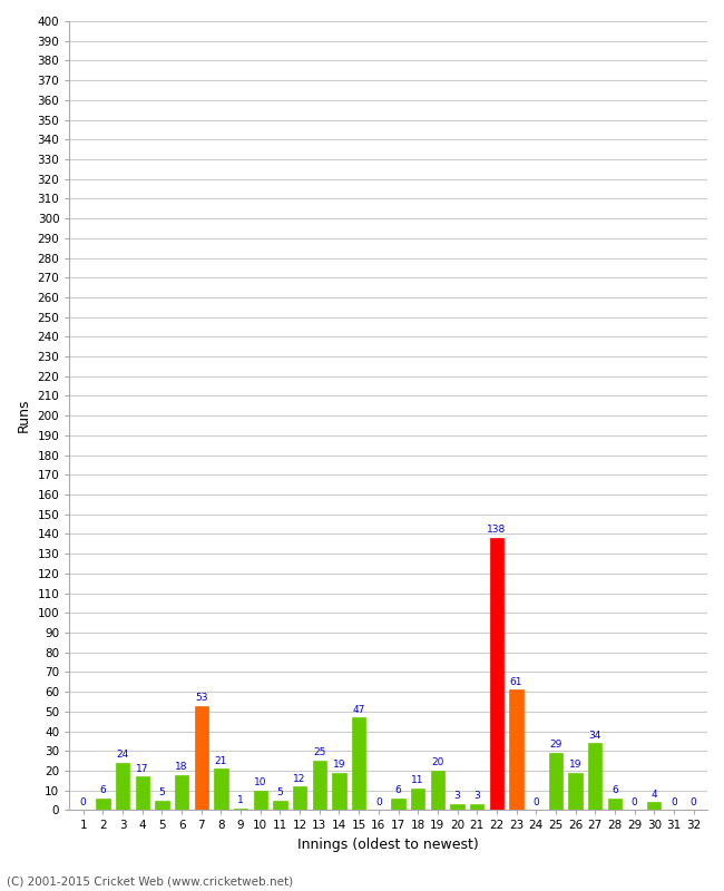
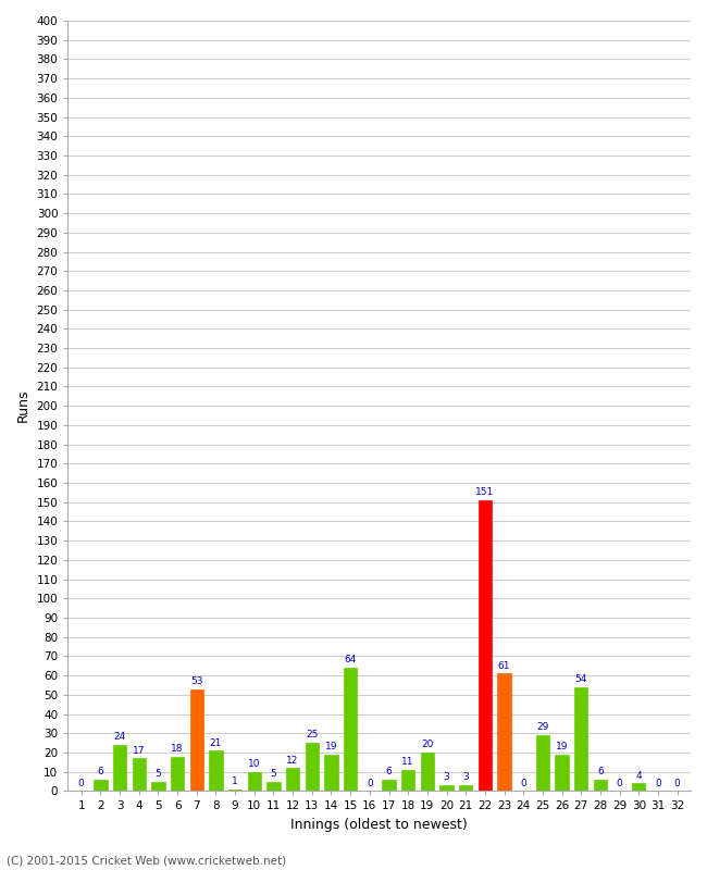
15: 47 -> 64
22: 138 -> 151
27: 34 -> 54
